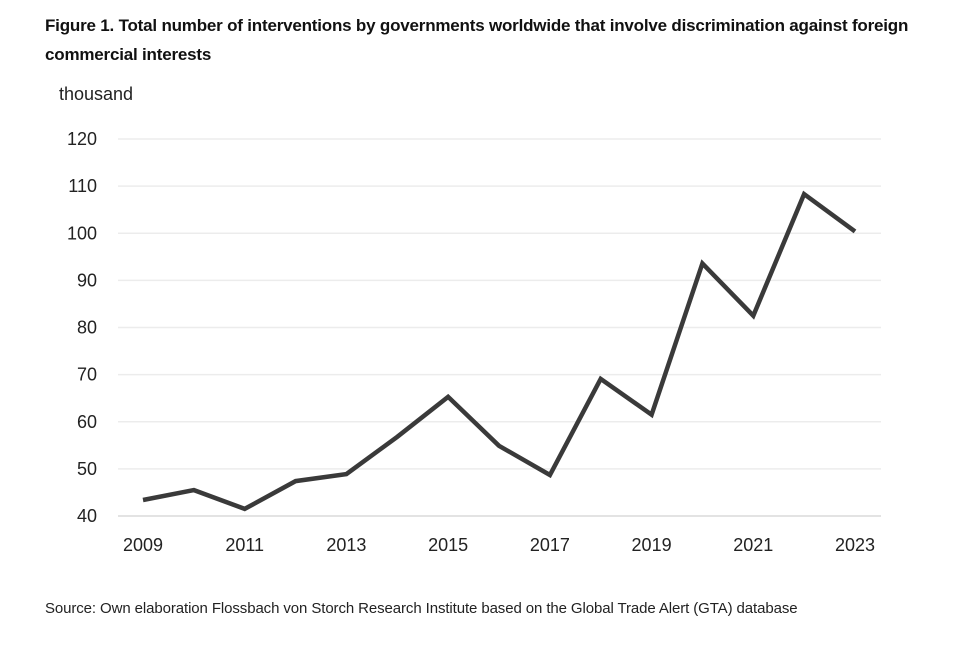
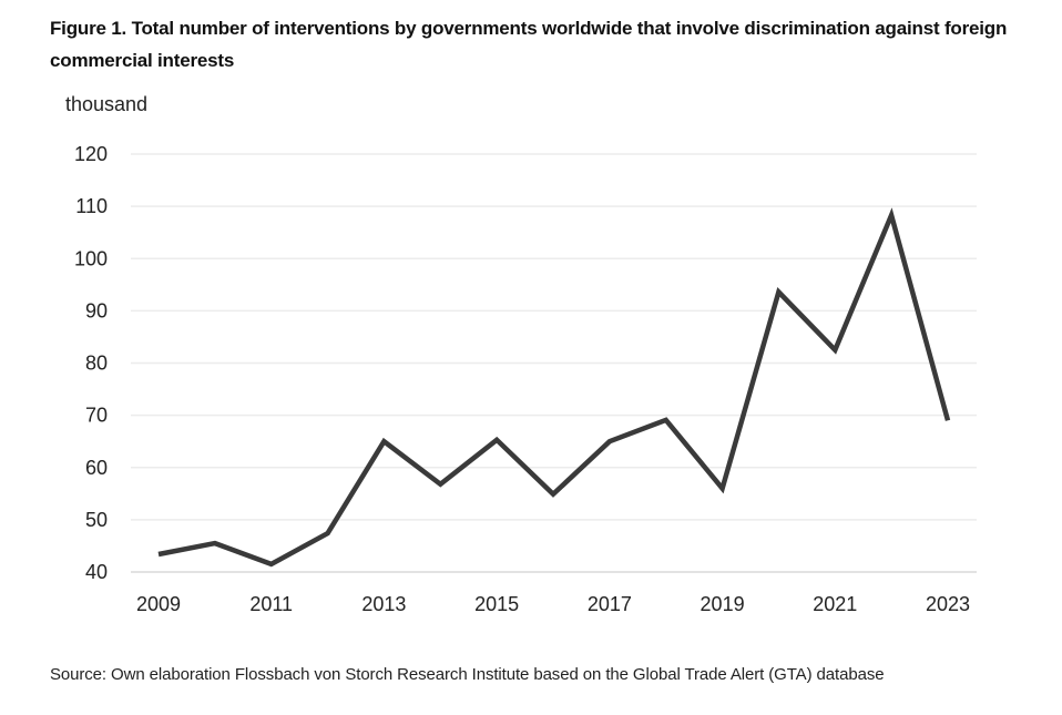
2013: 49 -> 65
2017: 49 -> 65
2019: 62 -> 56
2023: 100 -> 69
